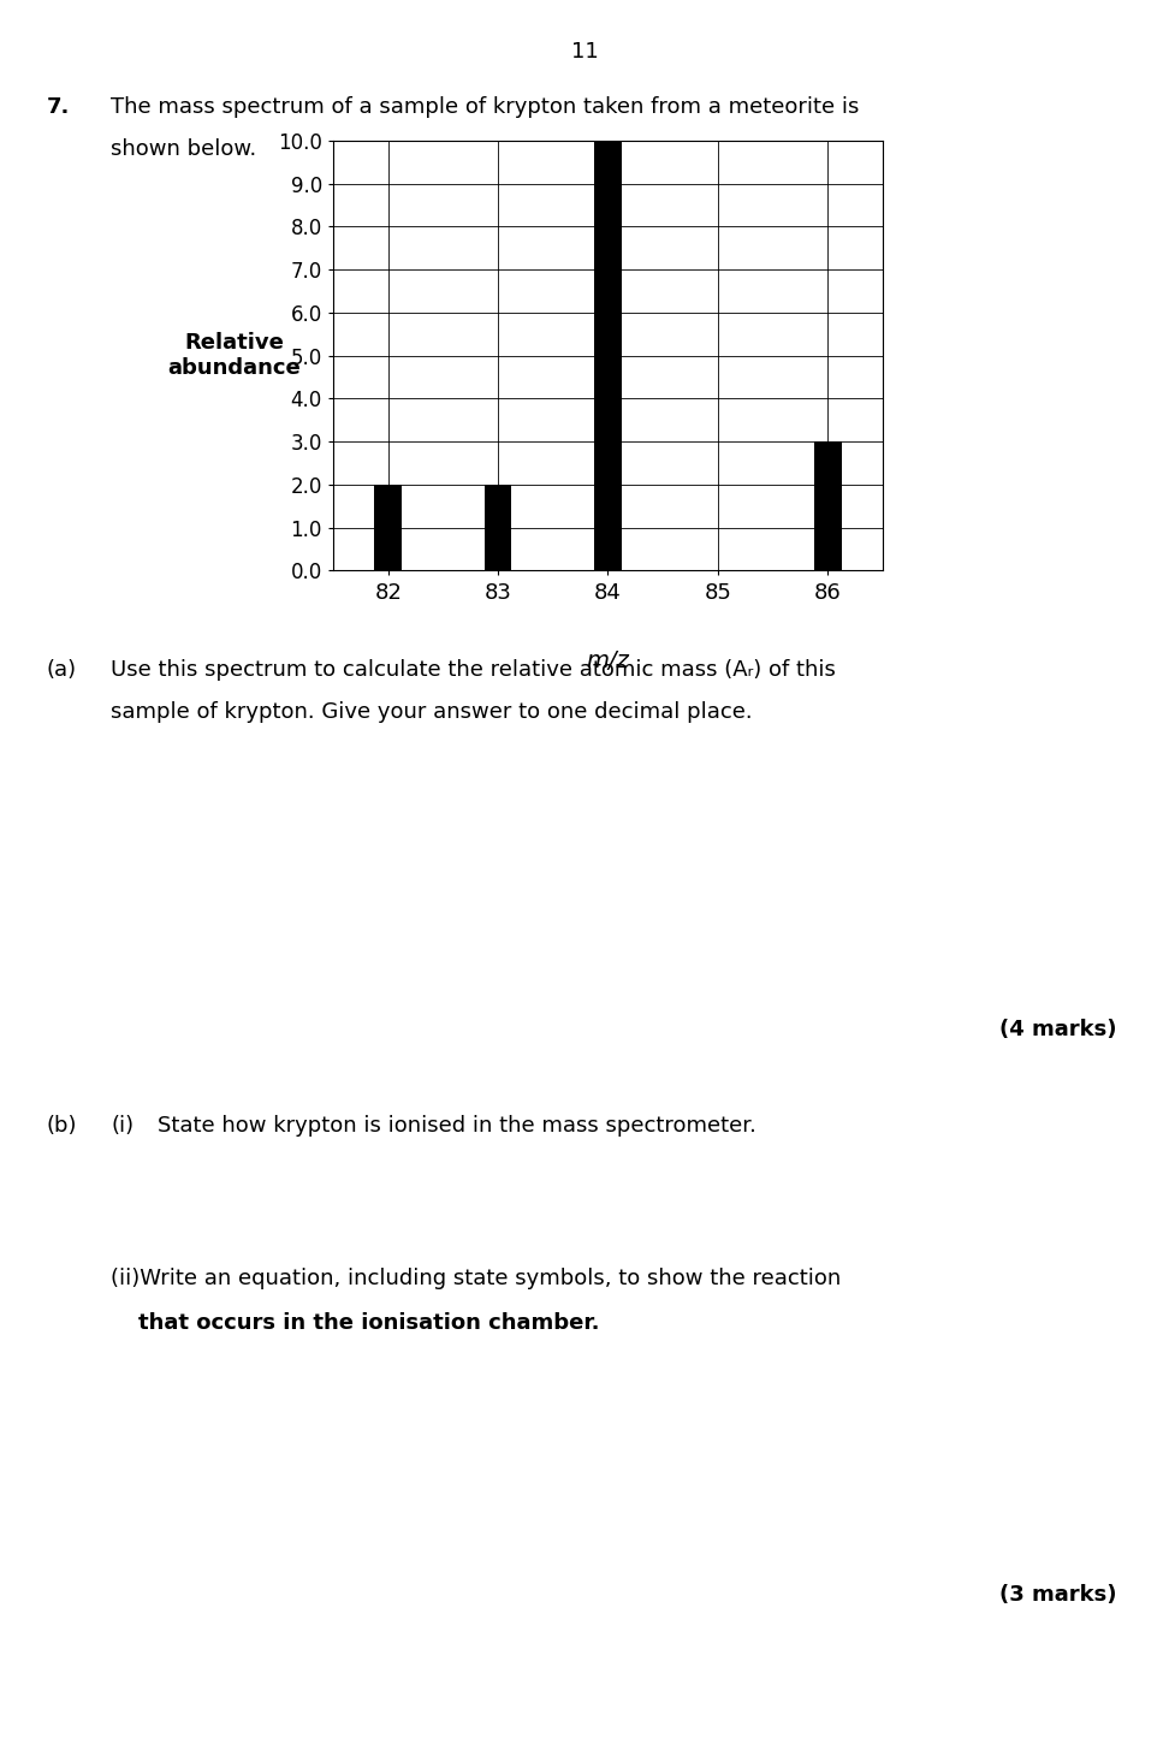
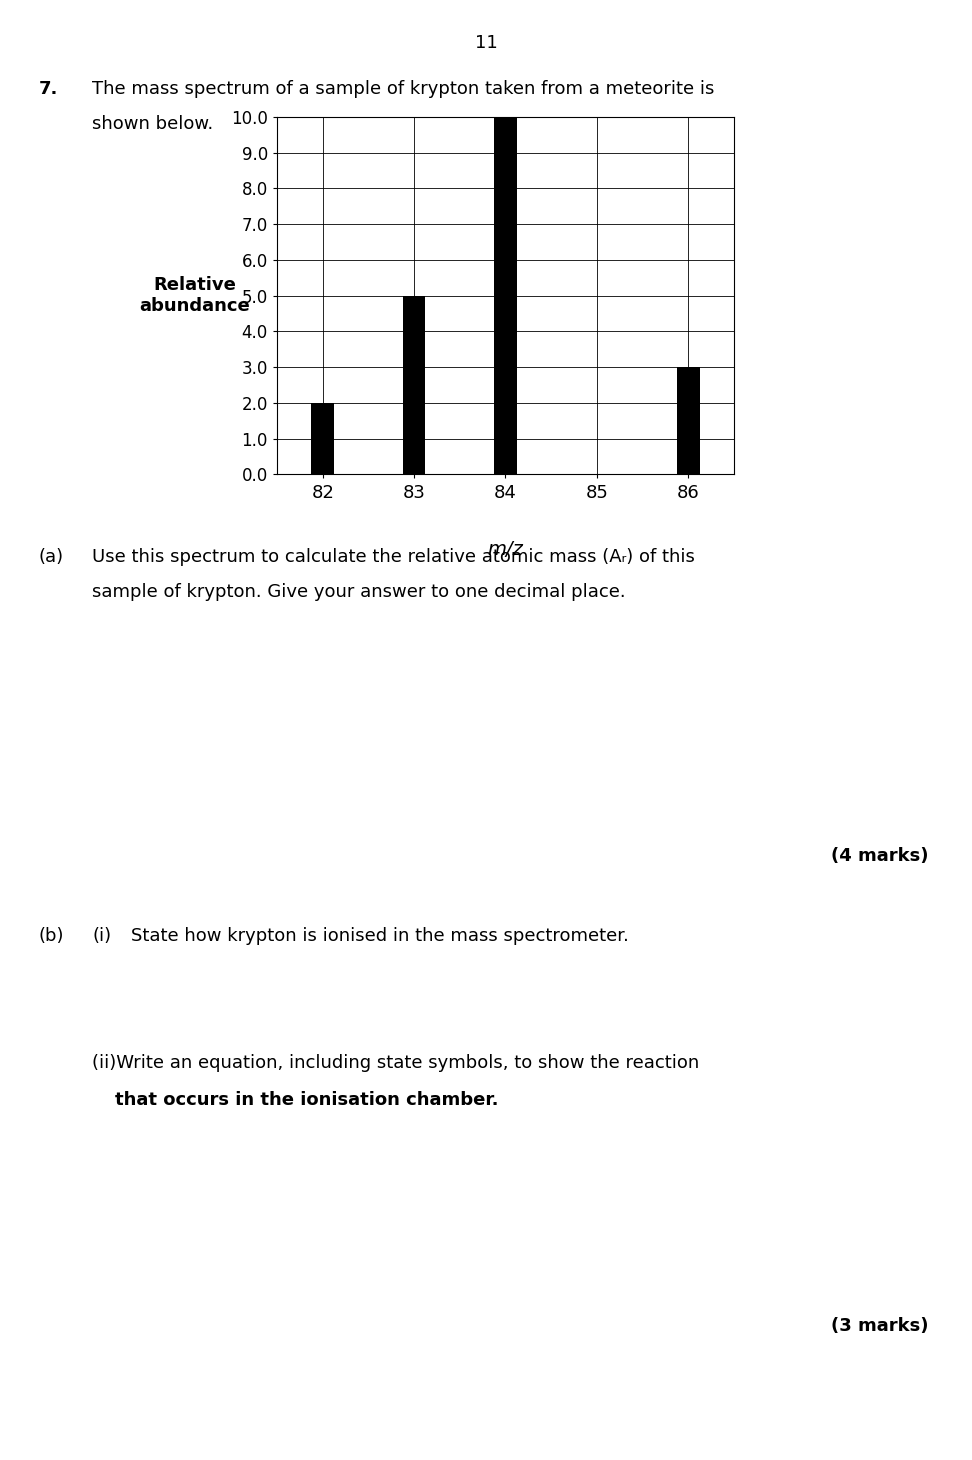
83: 2 -> 5
